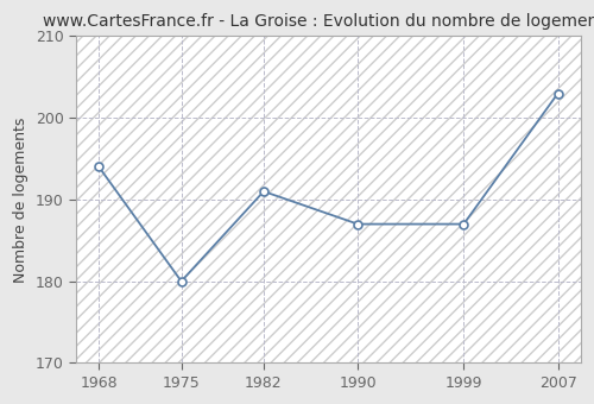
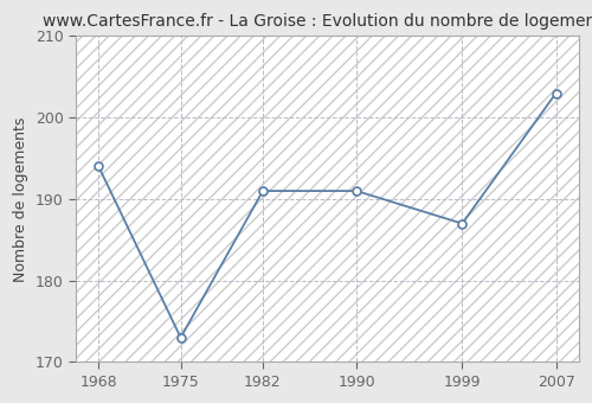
1975: 180 -> 173
1990: 187 -> 191
